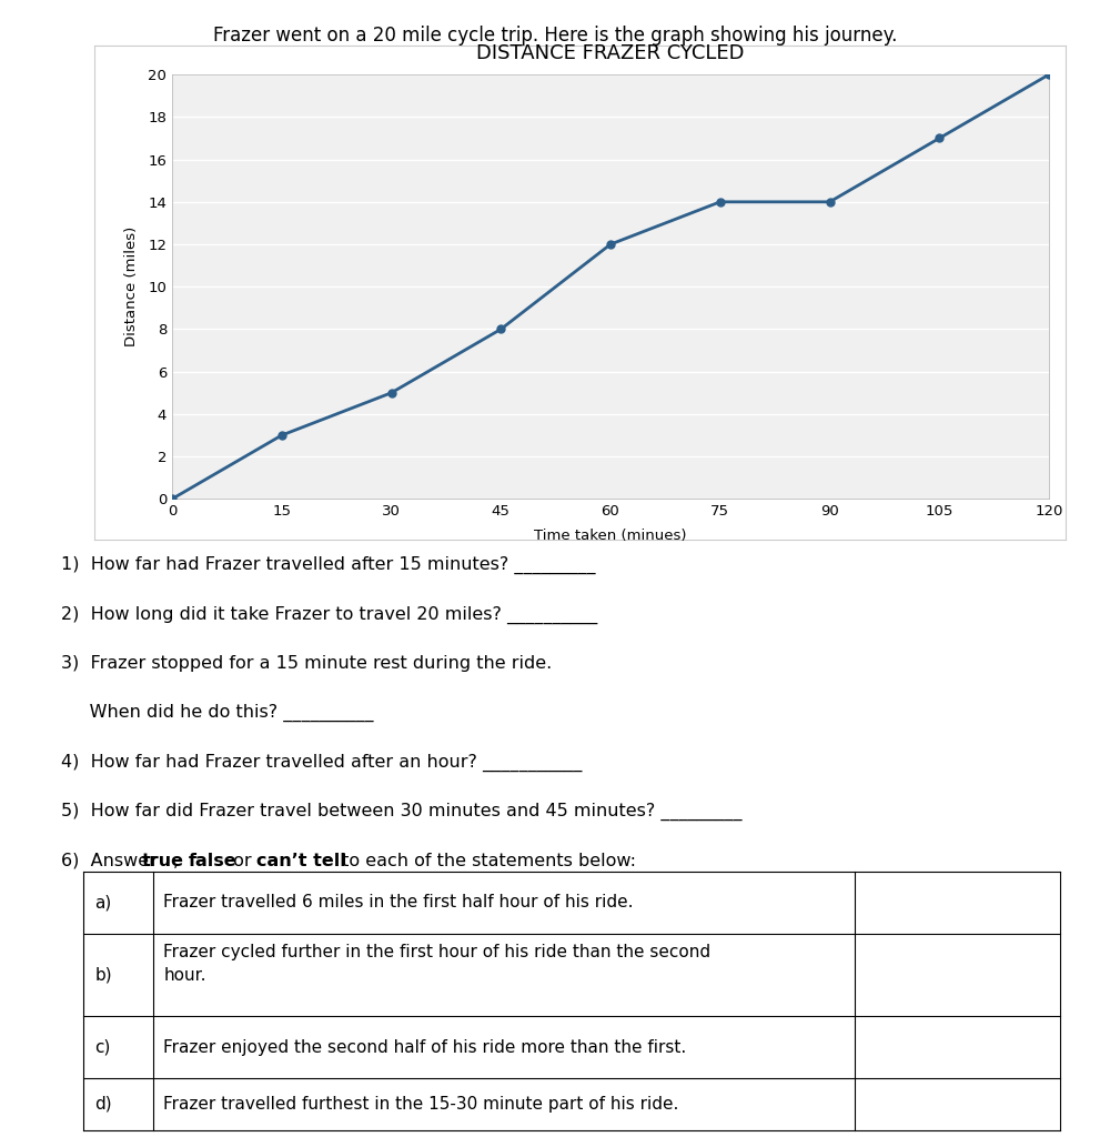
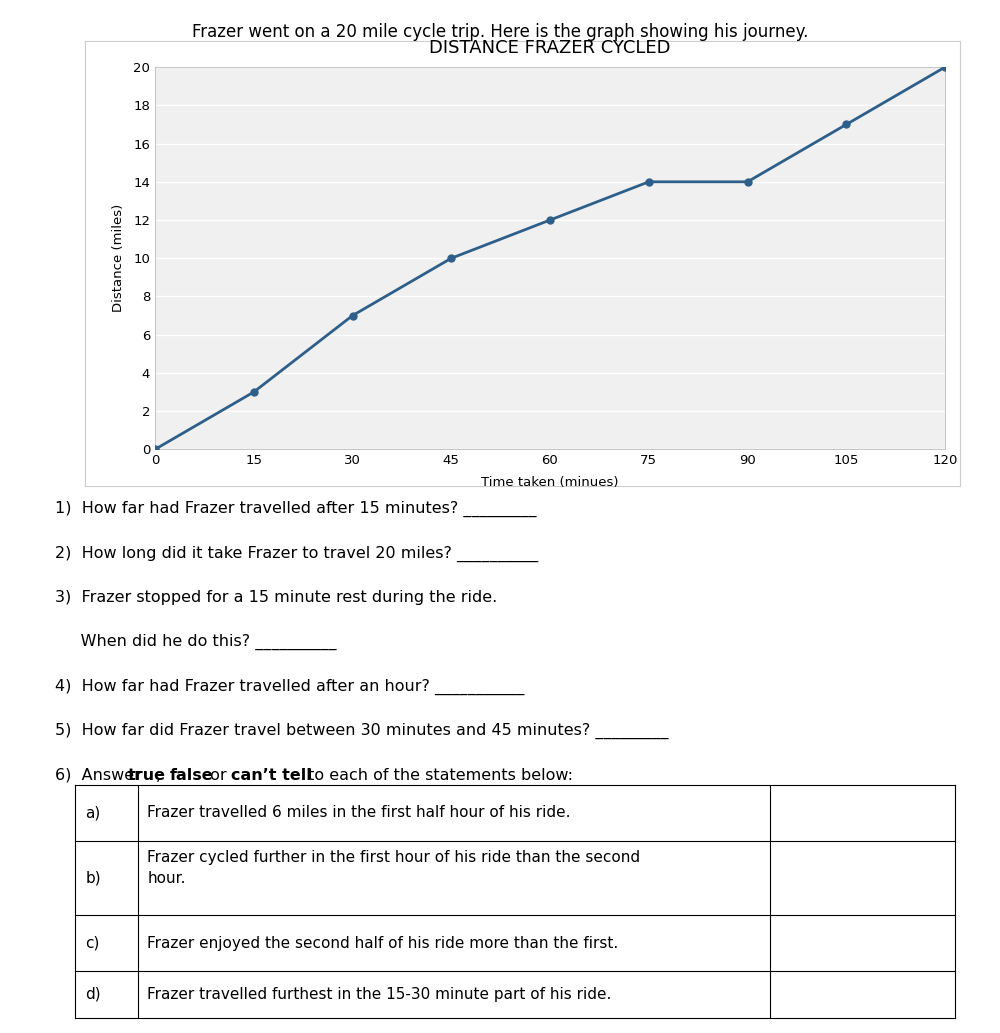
30: 5 -> 7
45: 8 -> 10
